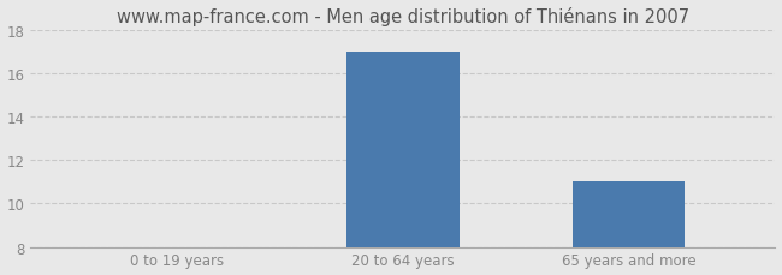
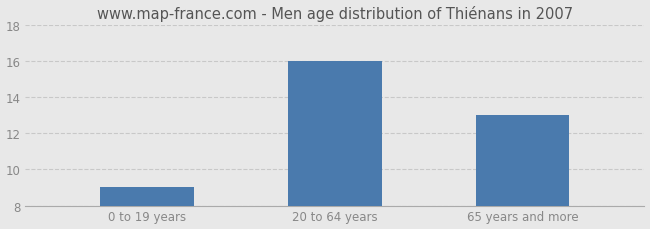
0 to 19 years: 8 -> 9
20 to 64 years: 17 -> 16
65 years and more: 11 -> 13
